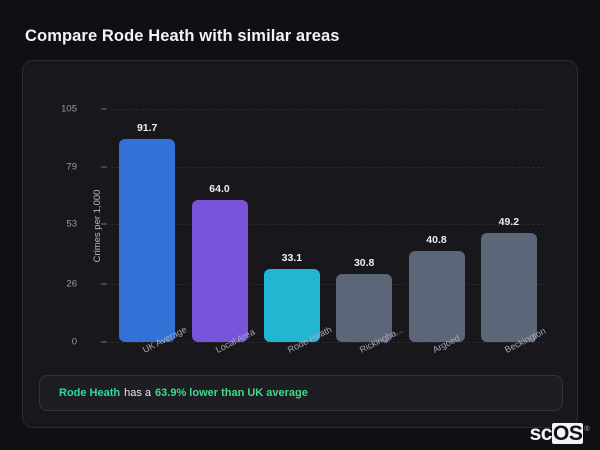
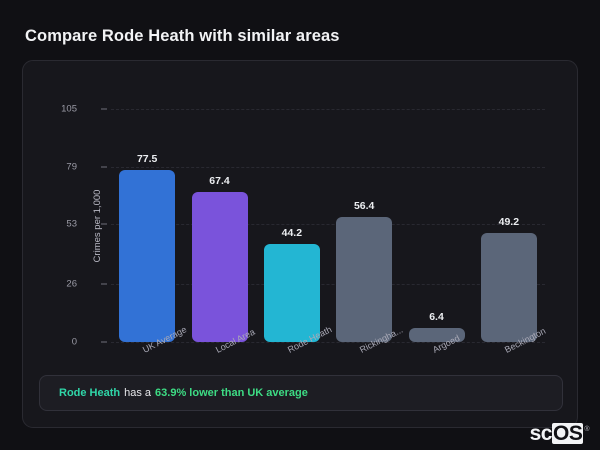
UK Average: 91.7 -> 77.5
Local Area: 64.0 -> 67.4
Rode Heath: 33.1 -> 44.2
Rickingha...: 30.8 -> 56.4
Argoed: 40.8 -> 6.4
